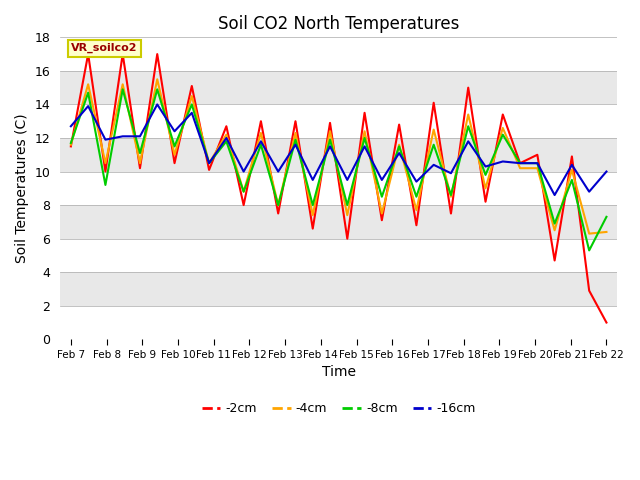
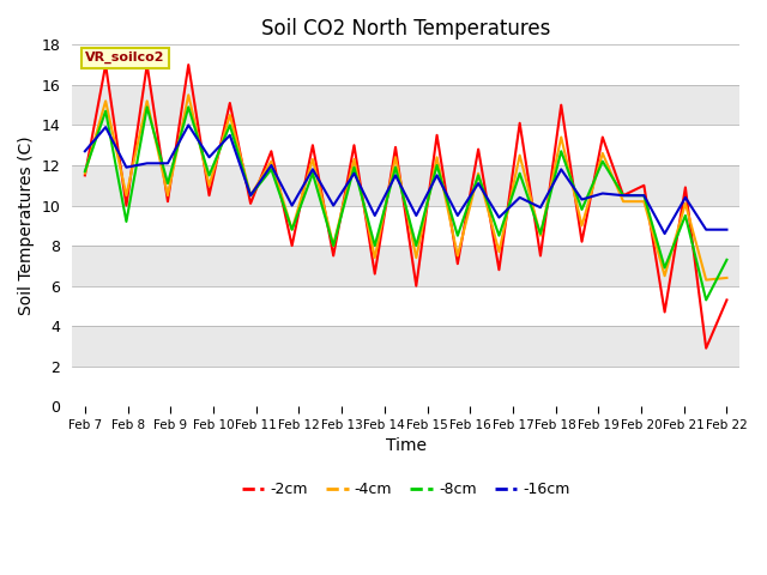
-2cm/Feb 22: 1.0 -> 5.3
-16cm/Feb 22: 10.0 -> 8.8
